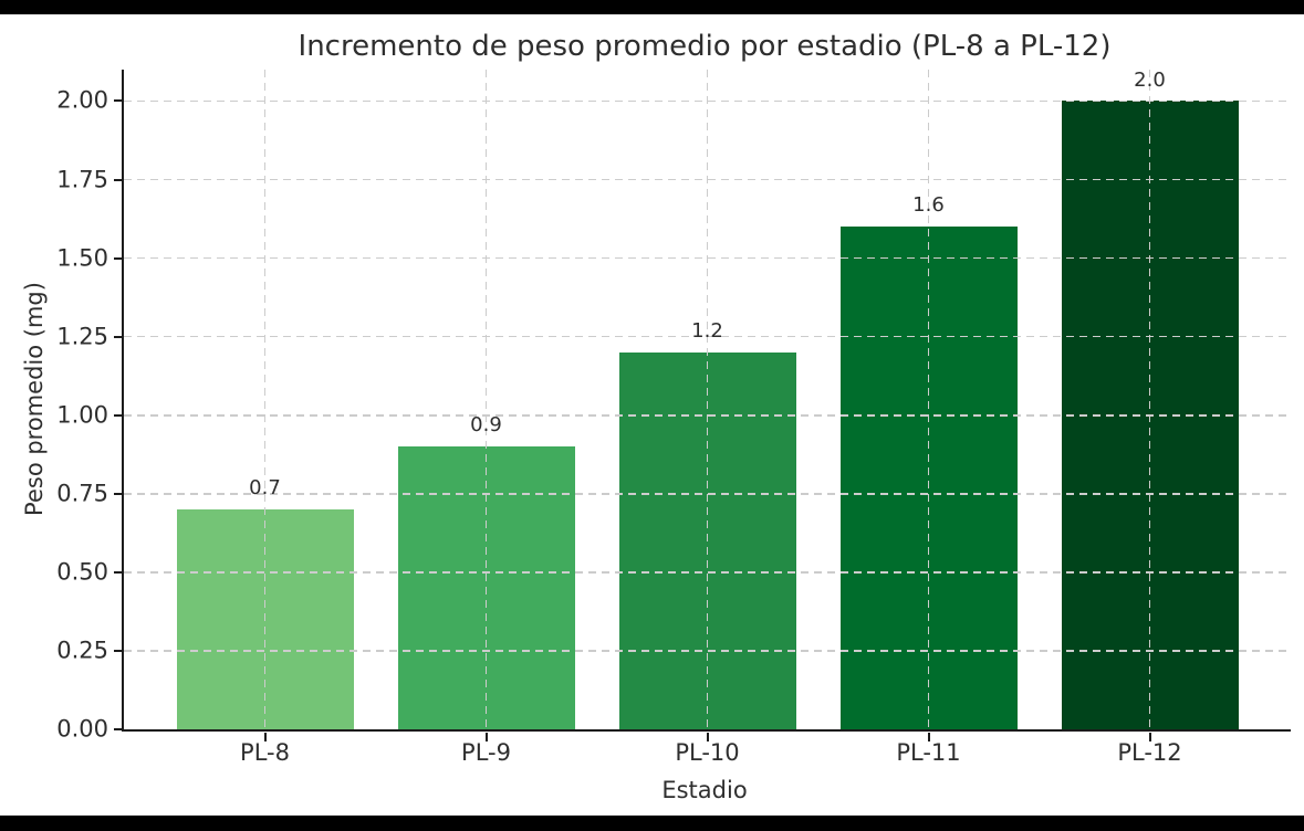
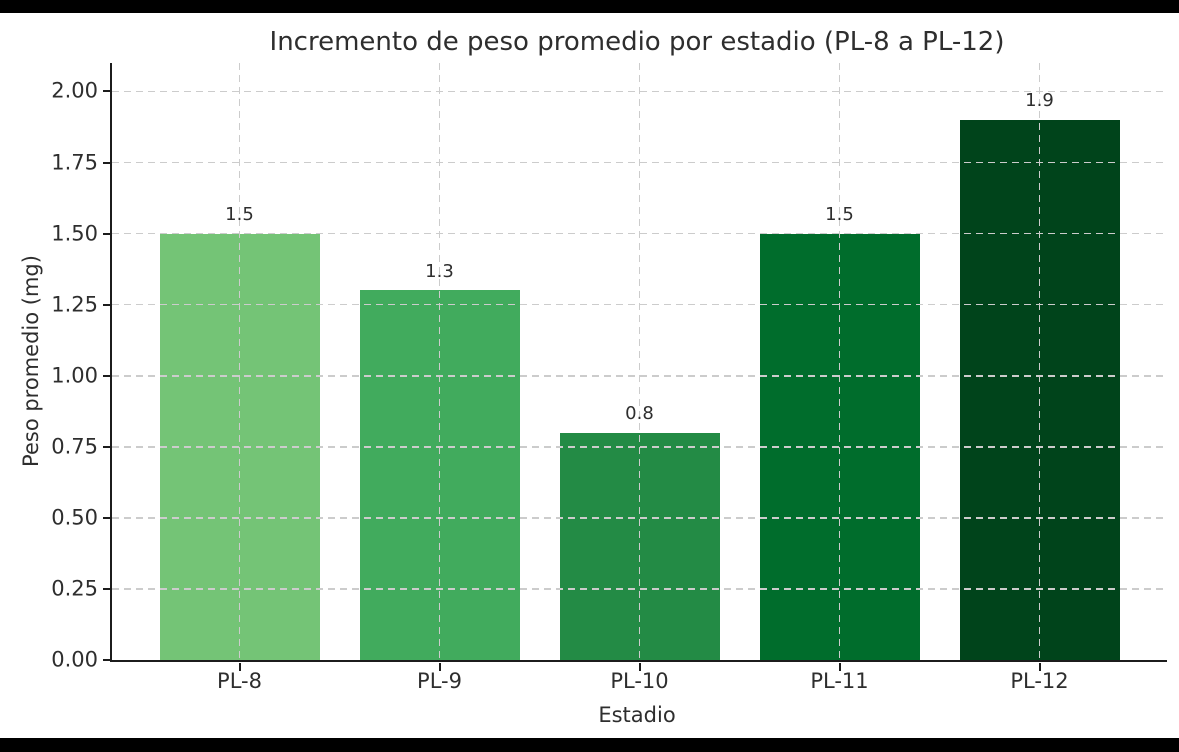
PL-8: 0.7 -> 1.5
PL-9: 0.9 -> 1.3
PL-10: 1.2 -> 0.8
PL-11: 1.6 -> 1.5
PL-12: 2.0 -> 1.9
